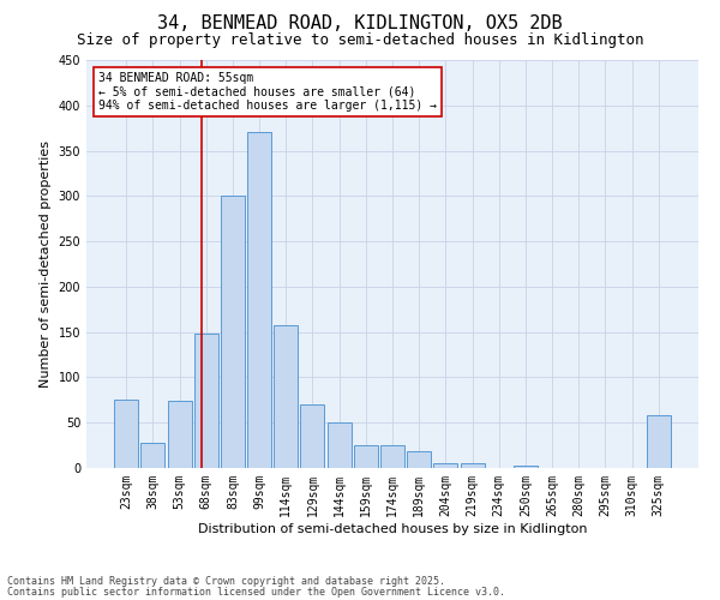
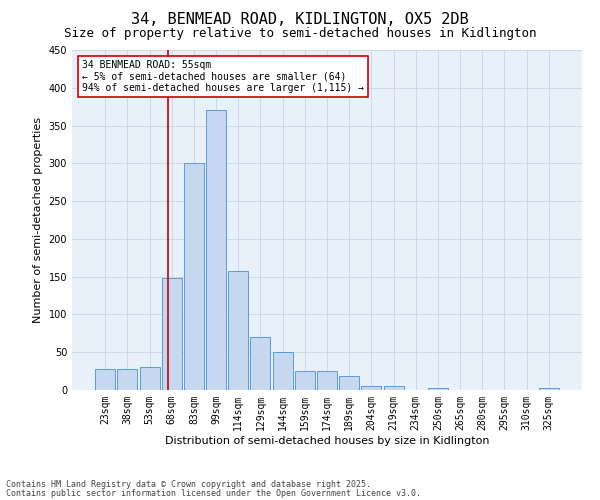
23sqm: 76 -> 28
53sqm: 74 -> 30
325sqm: 58 -> 3
